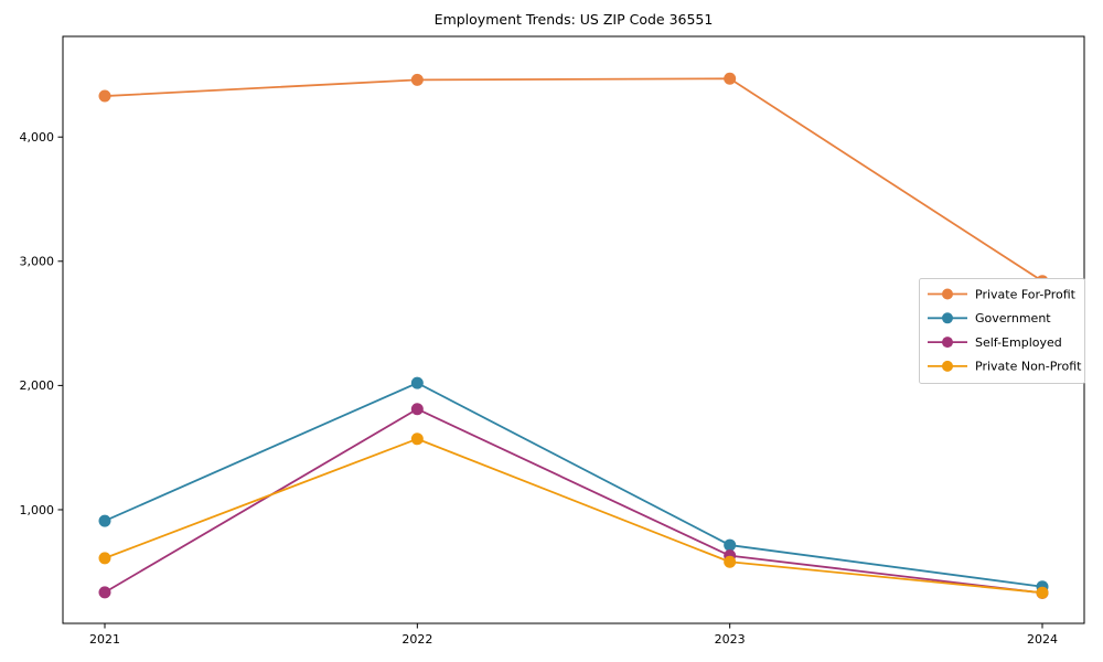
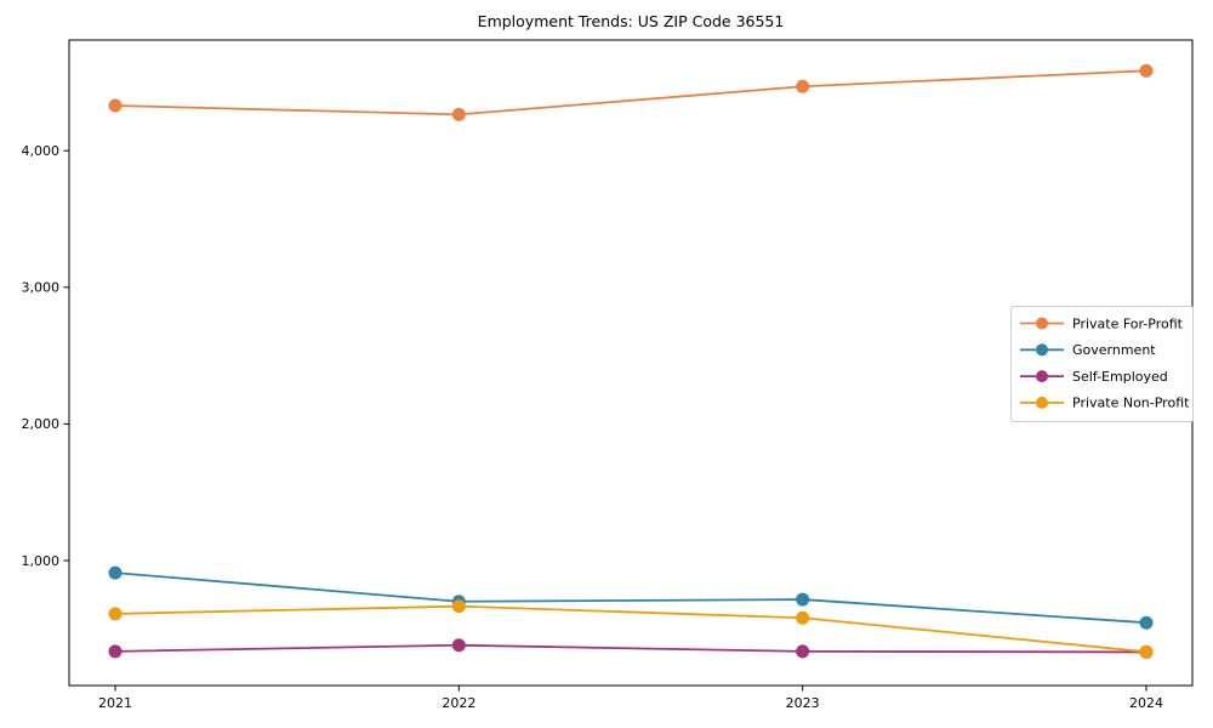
Private For-Profit/2022: 4460 -> 4260
Government/2022: 2020 -> 700
Self-Employed/2022: 1810 -> 380
Private Non-Profit/2022: 1570 -> 660
Self-Employed/2023: 630 -> 340
Private For-Profit/2024: 2840 -> 4580
Government/2024: 380 -> 540
